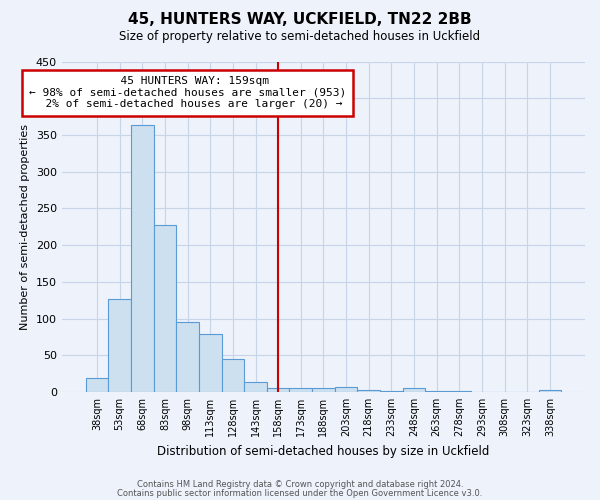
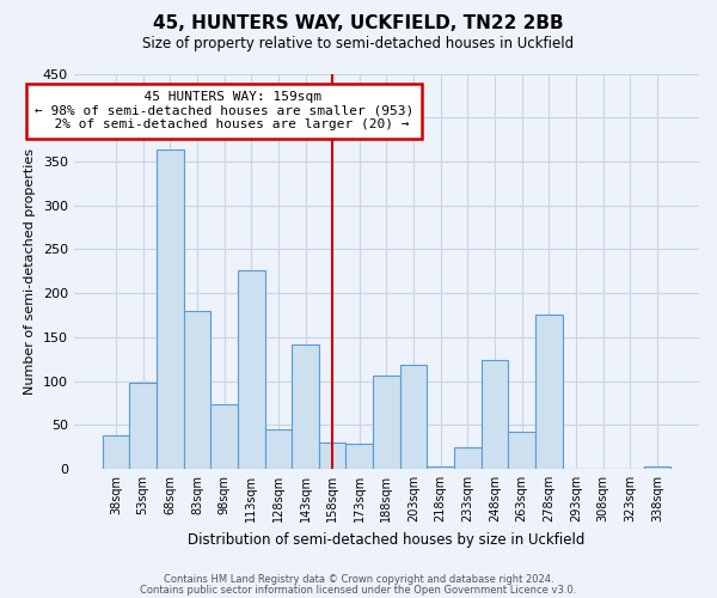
38sqm: 19 -> 38
53sqm: 127 -> 98
83sqm: 228 -> 180
98sqm: 95 -> 74
113sqm: 79 -> 226
143sqm: 13 -> 142
158sqm: 5 -> 30
173sqm: 6 -> 28
188sqm: 5 -> 106
203sqm: 7 -> 118
233sqm: 1 -> 24
248sqm: 6 -> 124
263sqm: 1 -> 42
278sqm: 1 -> 176
